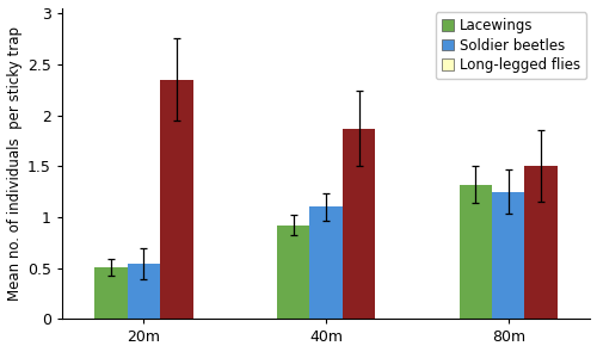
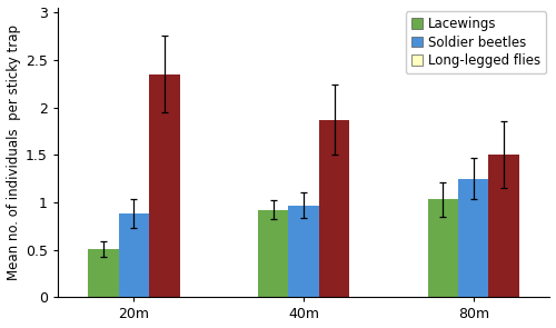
Soldier beetles/20m: 0.54 -> 0.88
Soldier beetles/40m: 1.10 -> 0.97
Lacewings/80m: 1.32 -> 1.03
